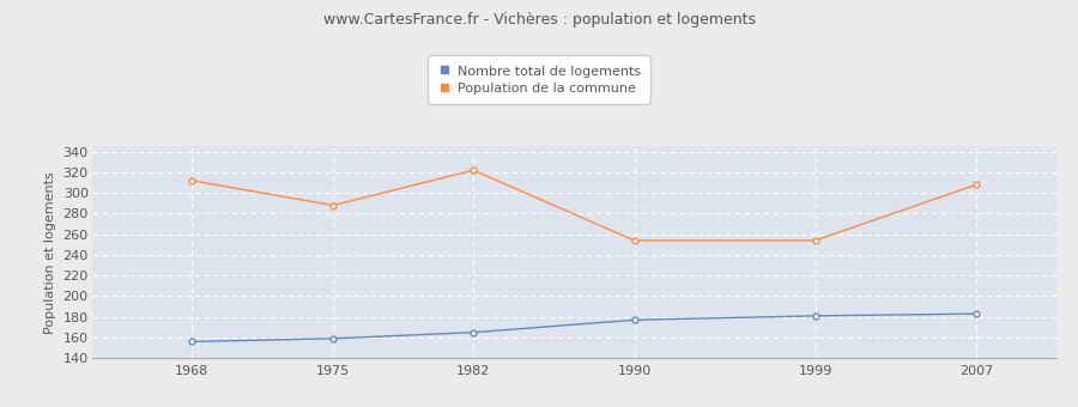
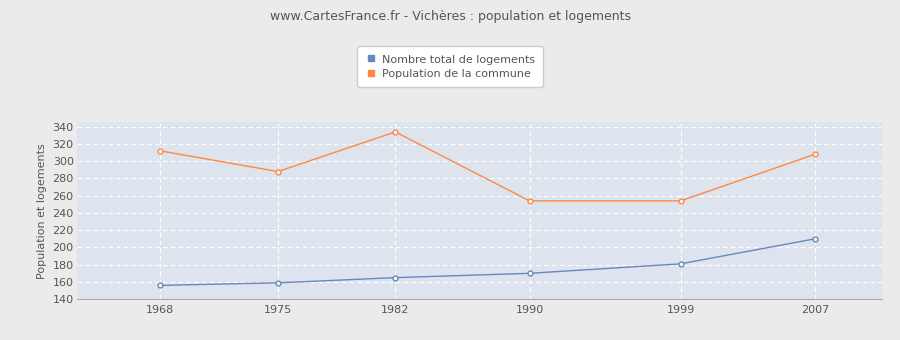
Population de la commune/1982: 322 -> 334
Nombre total de logements/1990: 177 -> 170
Nombre total de logements/2007: 183 -> 210
